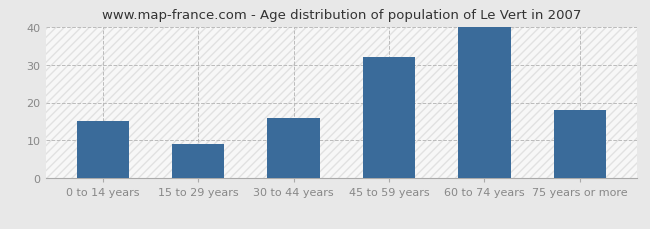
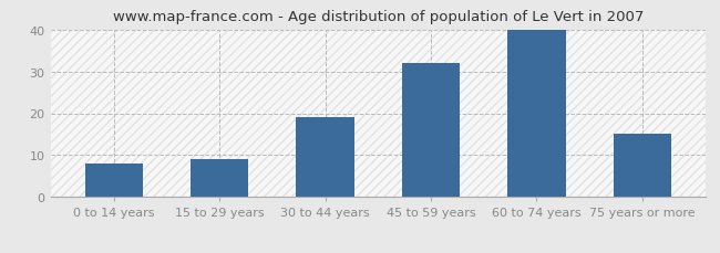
0 to 14 years: 15 -> 8
30 to 44 years: 16 -> 19
75 years or more: 18 -> 15
